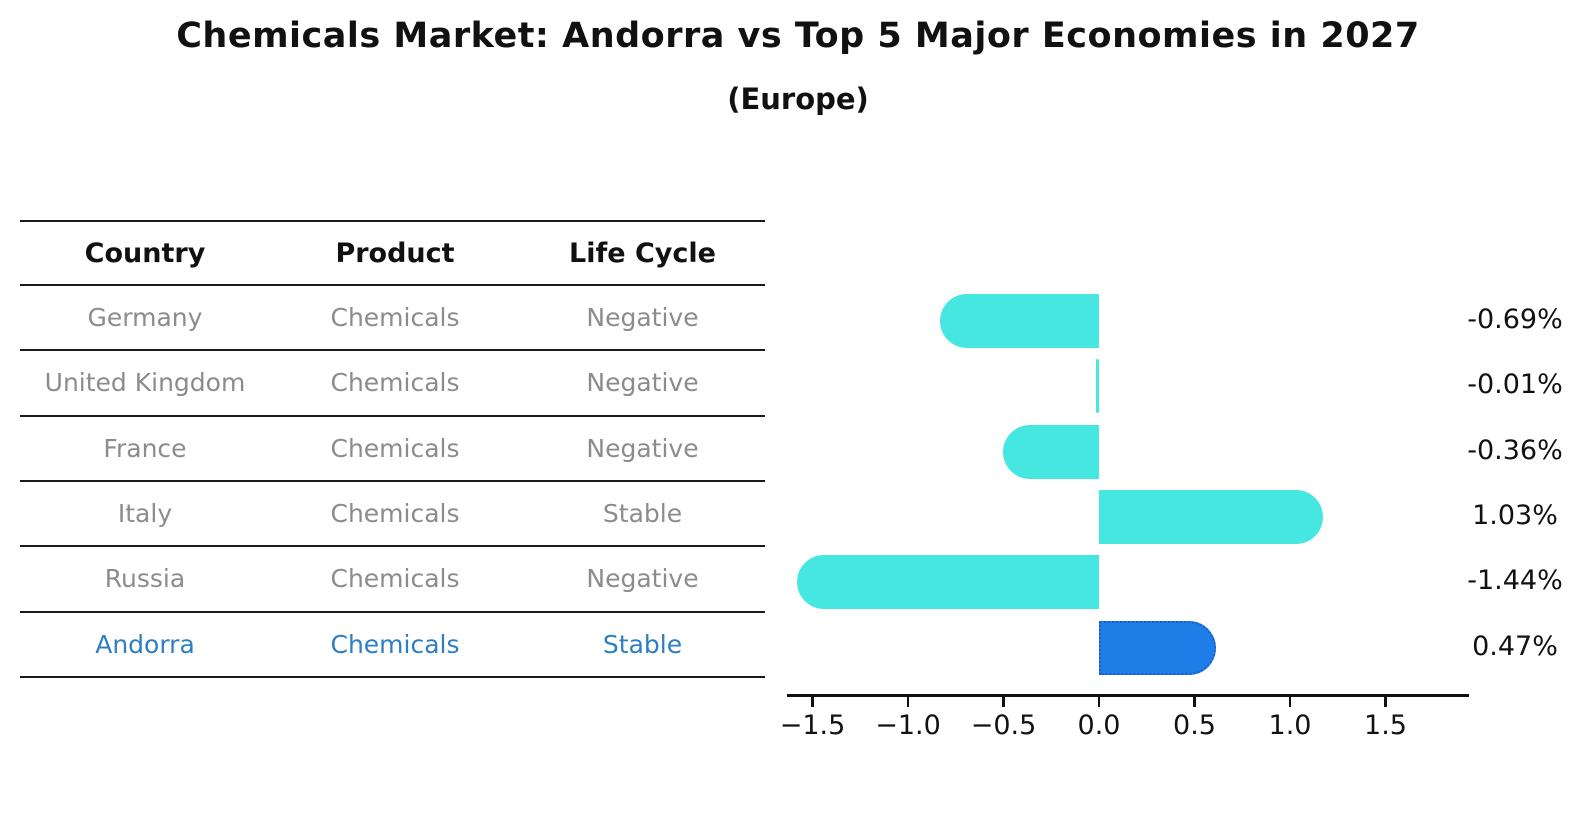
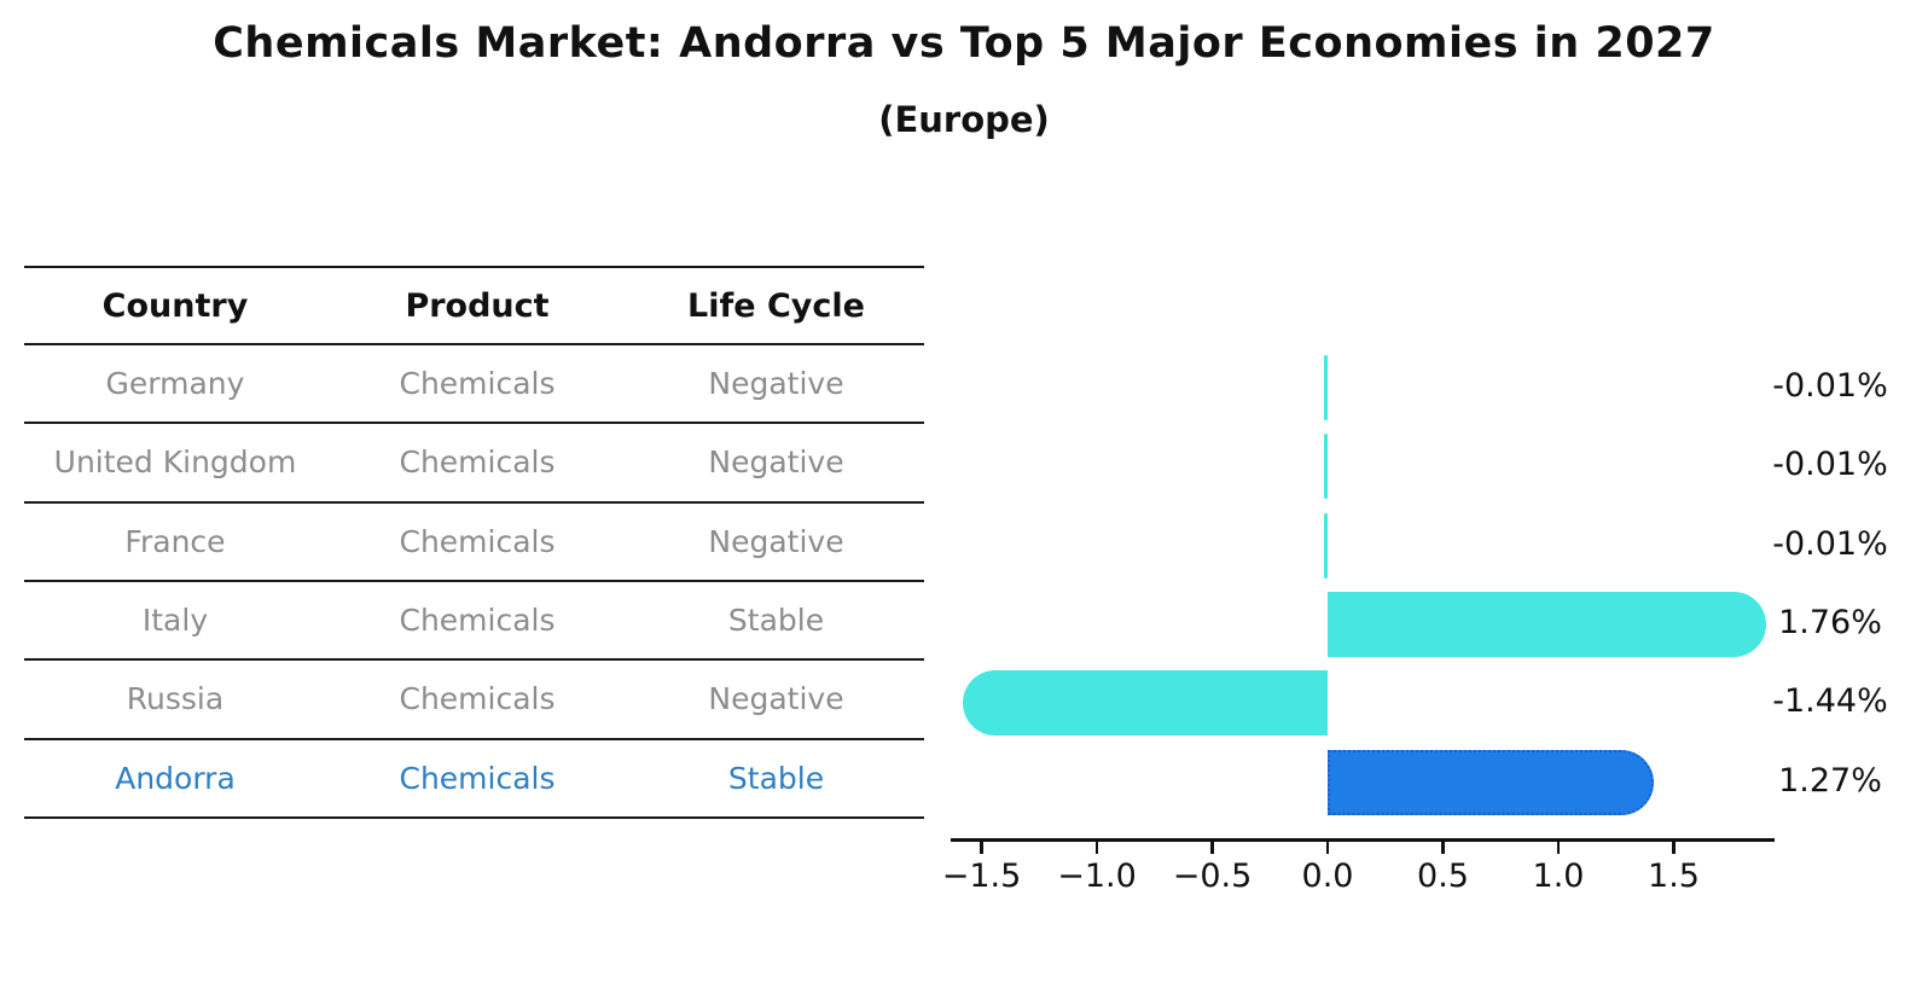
Germany: -0.69% -> -0.01%
France: -0.36% -> -0.01%
Italy: 1.03% -> 1.76%
Andorra: 0.47% -> 1.27%
